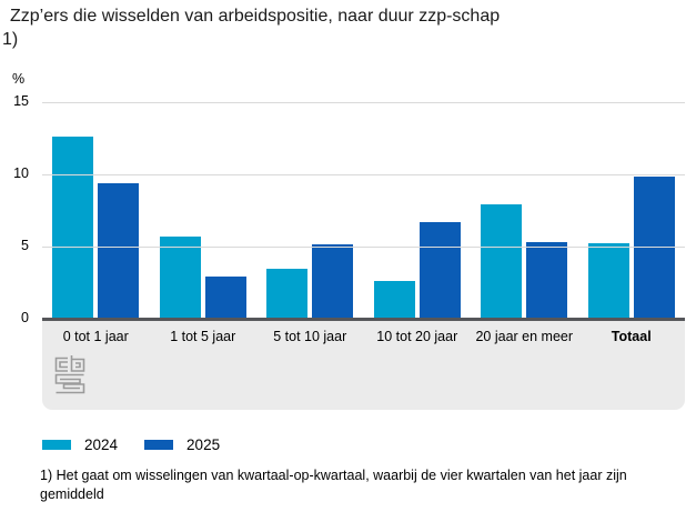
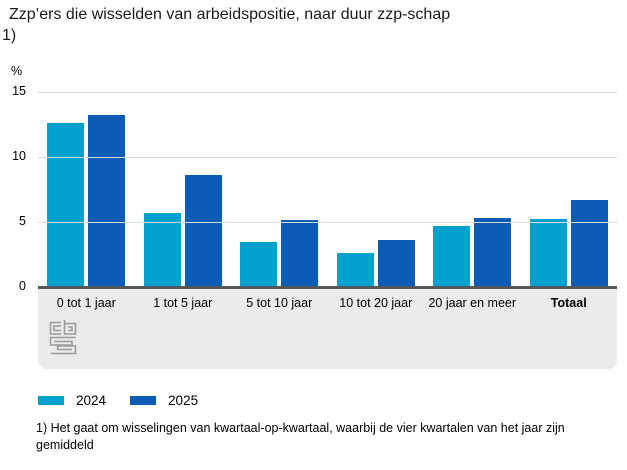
2025/0 tot 1 jaar: 9.4 -> 13.2
2025/1 tot 5 jaar: 2.9 -> 8.6
2025/10 tot 20 jaar: 6.7 -> 3.6
2024/20 jaar en meer: 7.9 -> 4.7
2025/Totaal: 9.8 -> 6.7
